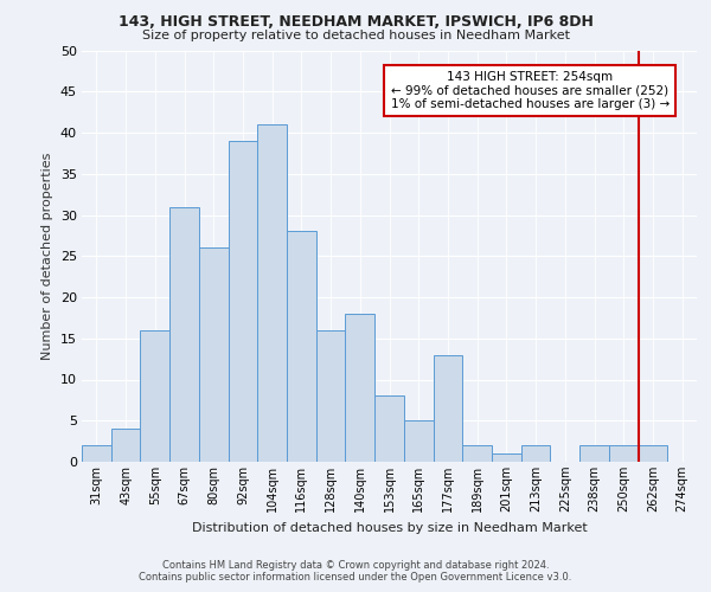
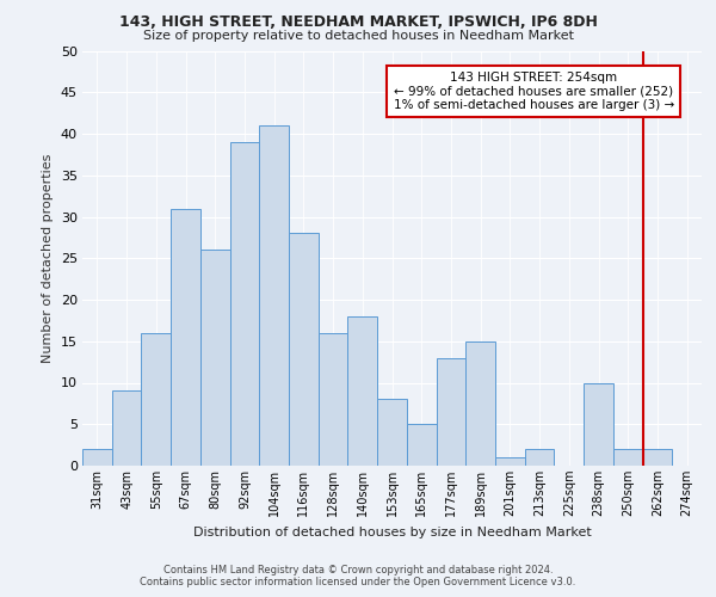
43sqm: 4 -> 9
189sqm: 2 -> 15
238sqm: 2 -> 10
